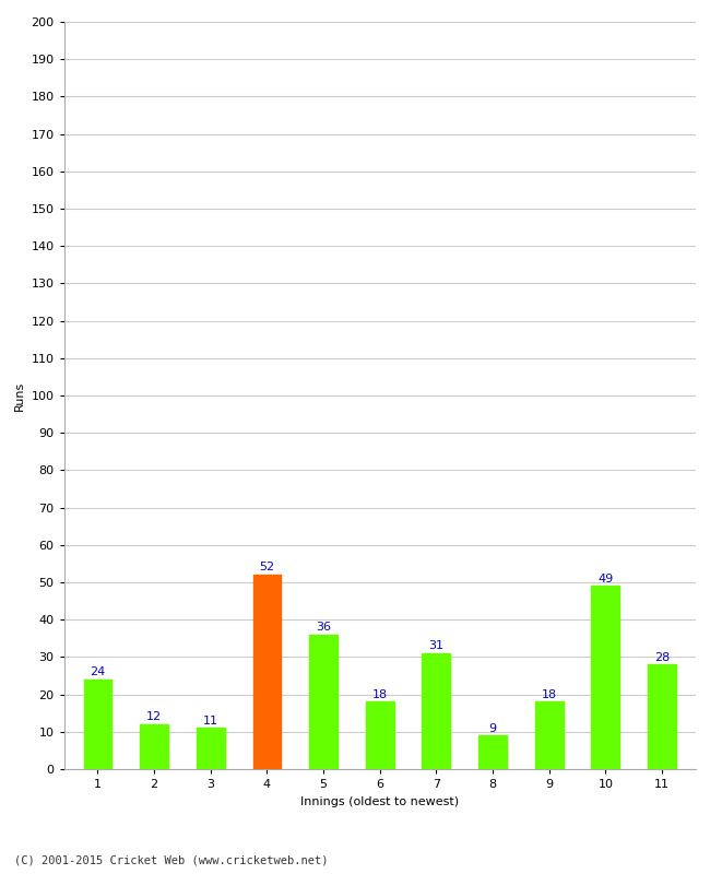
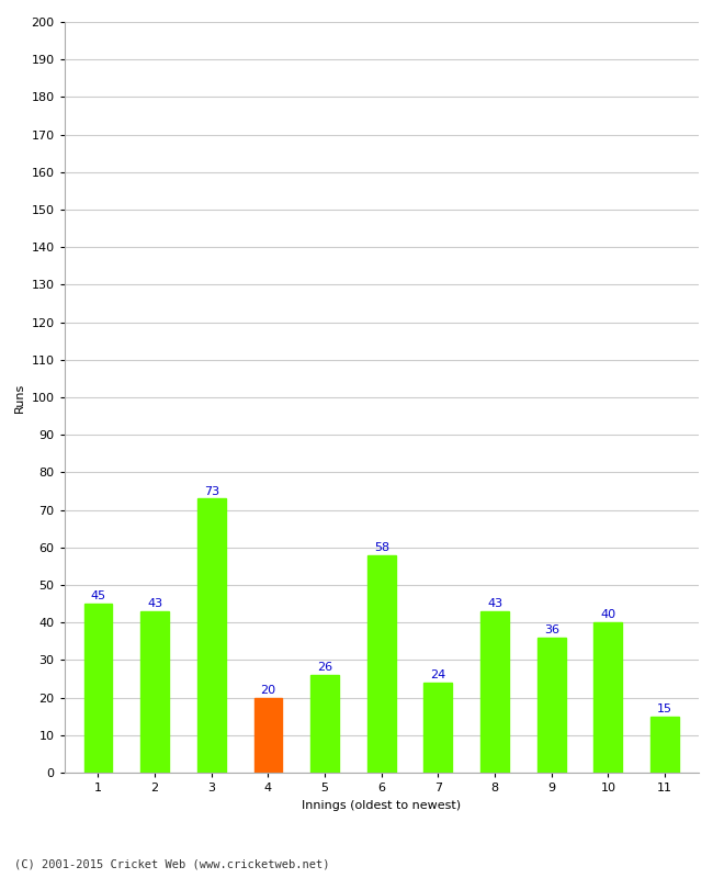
1: 24 -> 45
2: 12 -> 43
3: 11 -> 73
4: 52 -> 20
5: 36 -> 26
6: 18 -> 58
7: 31 -> 24
8: 9 -> 43
9: 18 -> 36
10: 49 -> 40
11: 28 -> 15
